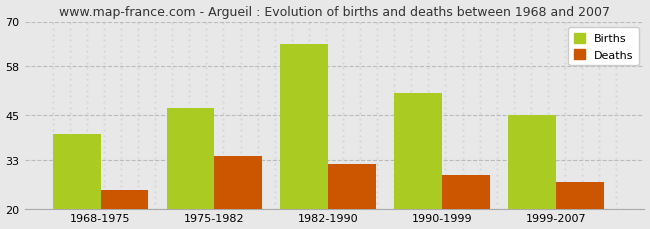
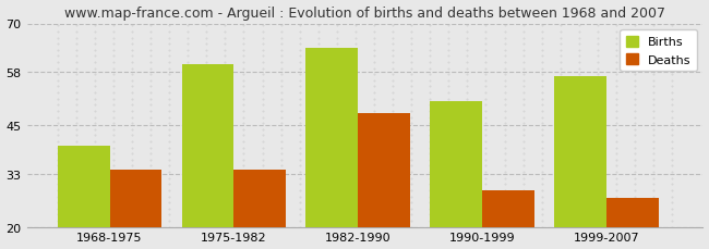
Deaths/1968-1975: 25 -> 34
Births/1975-1982: 47 -> 60
Deaths/1982-1990: 32 -> 48
Births/1999-2007: 45 -> 57
